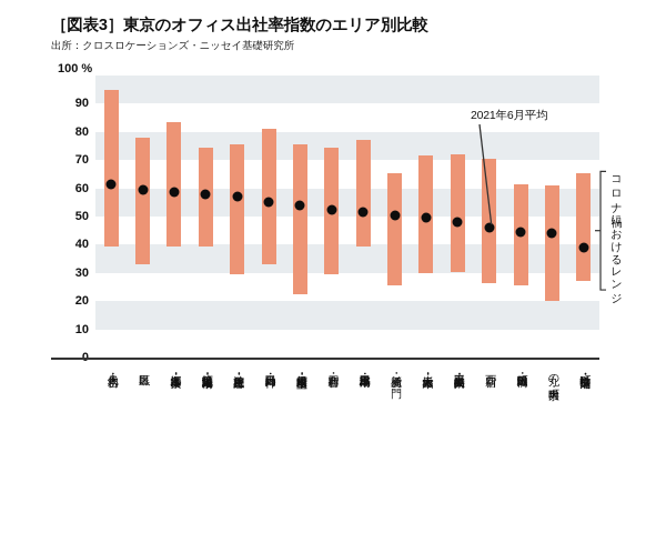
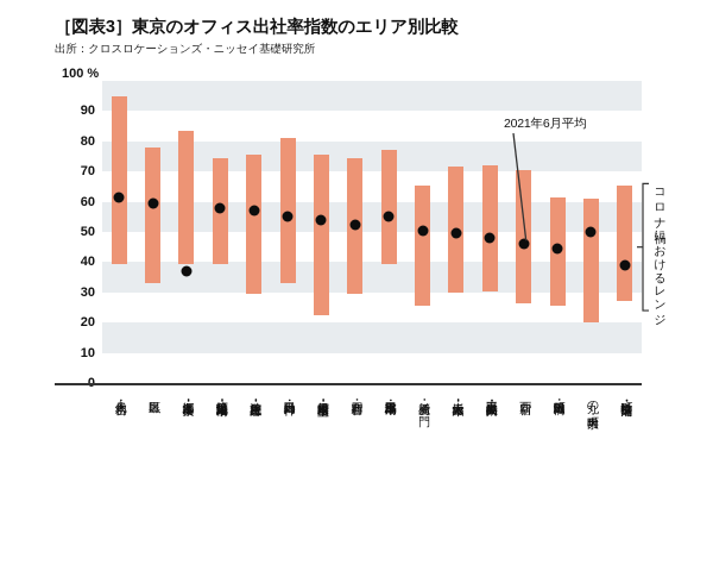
2021年6月平均/湯島・本郷・後楽: 58 -> 37
2021年6月平均/高田馬場・早稲田: 52 -> 55
2021年6月平均/丸の内・大手町: 44 -> 50
